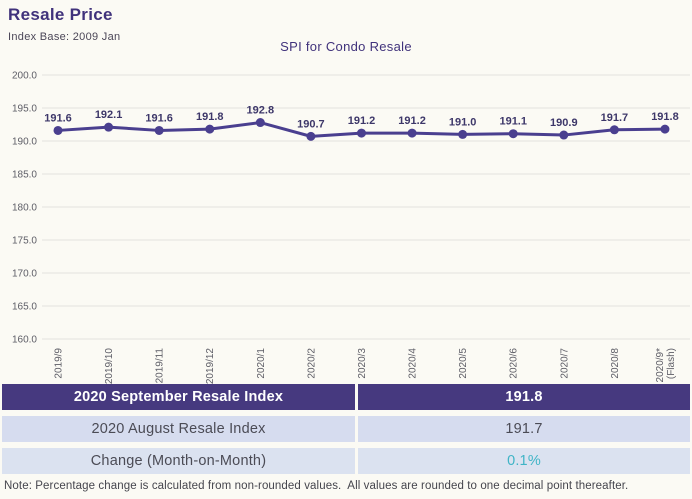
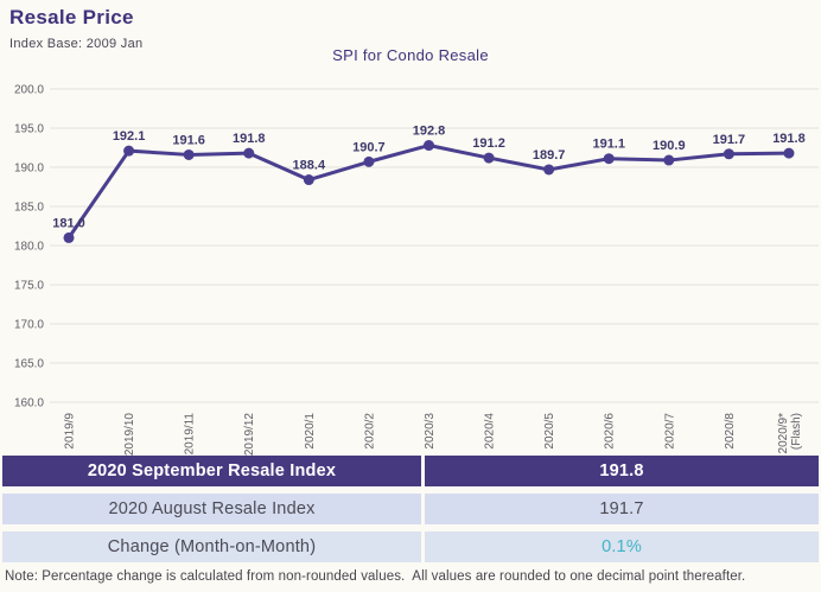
2019/9: 191.6 -> 181.0
2020/1: 192.8 -> 188.4
2020/3: 191.2 -> 192.8
2020/5: 191.0 -> 189.7
